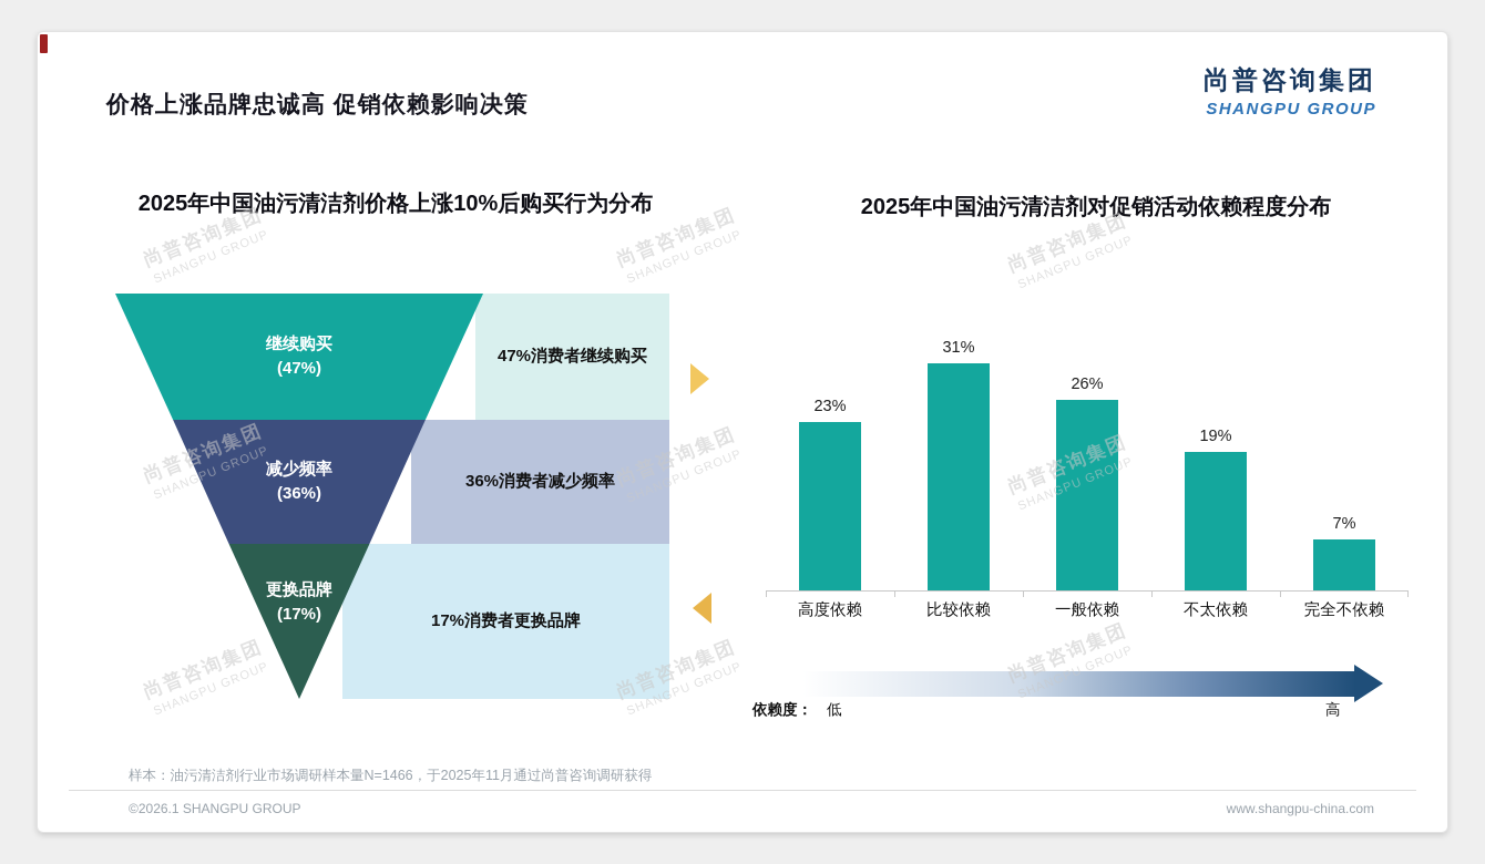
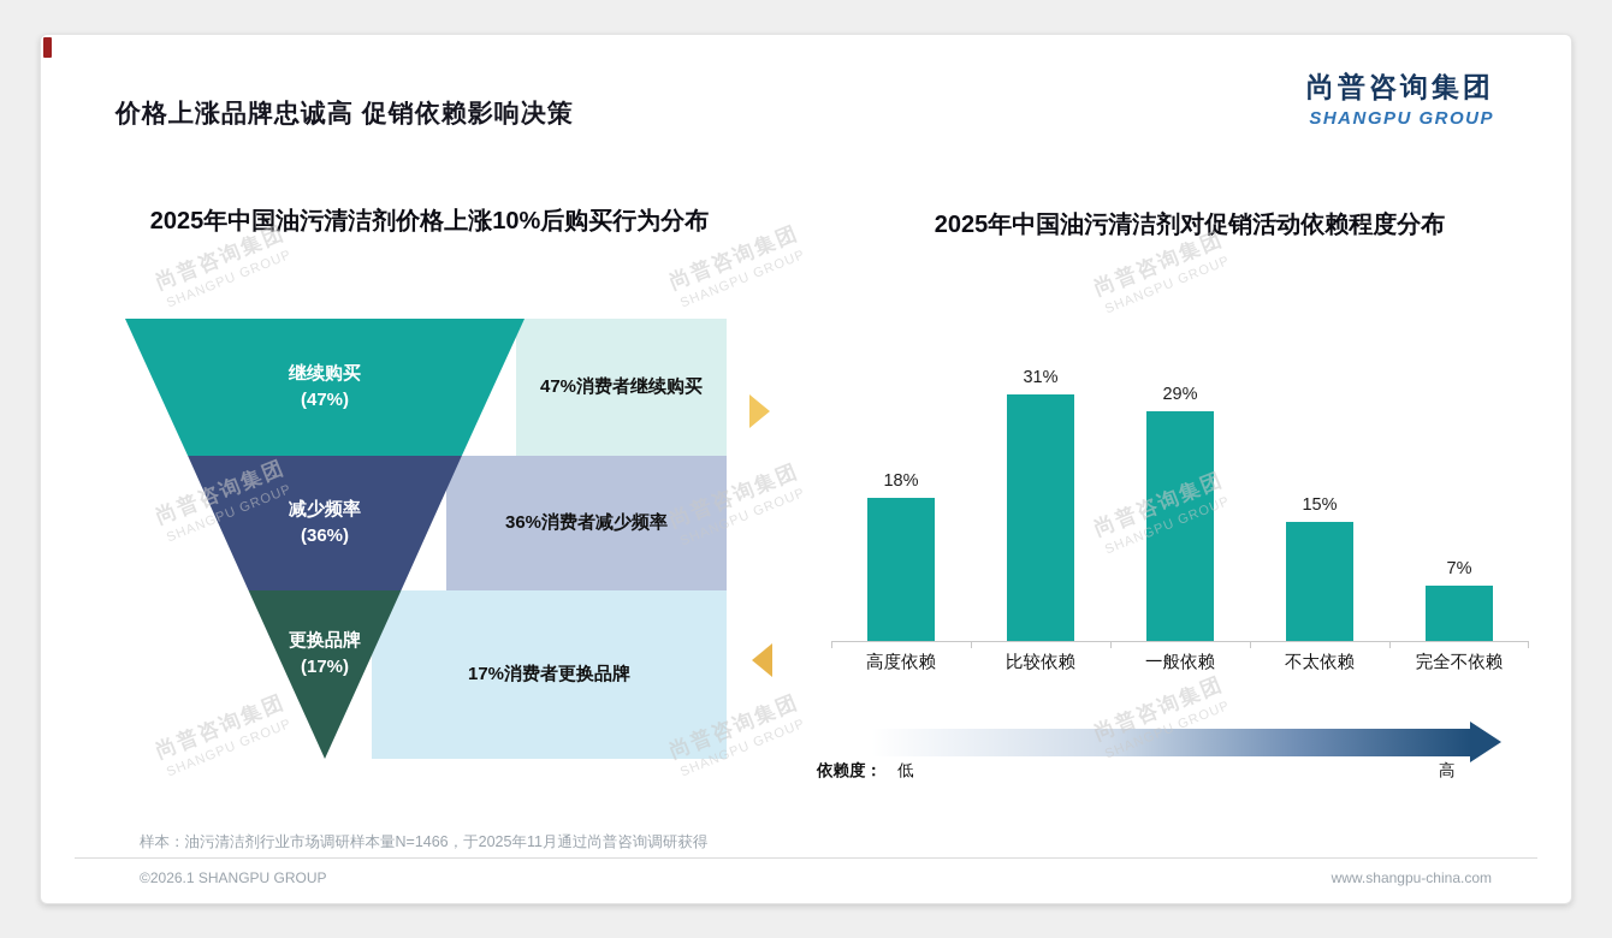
2025年中国油污清洁剂对促销活动依赖程度分布/高度依赖: 23% -> 18%
2025年中国油污清洁剂对促销活动依赖程度分布/一般依赖: 26% -> 29%
2025年中国油污清洁剂对促销活动依赖程度分布/不太依赖: 19% -> 15%
